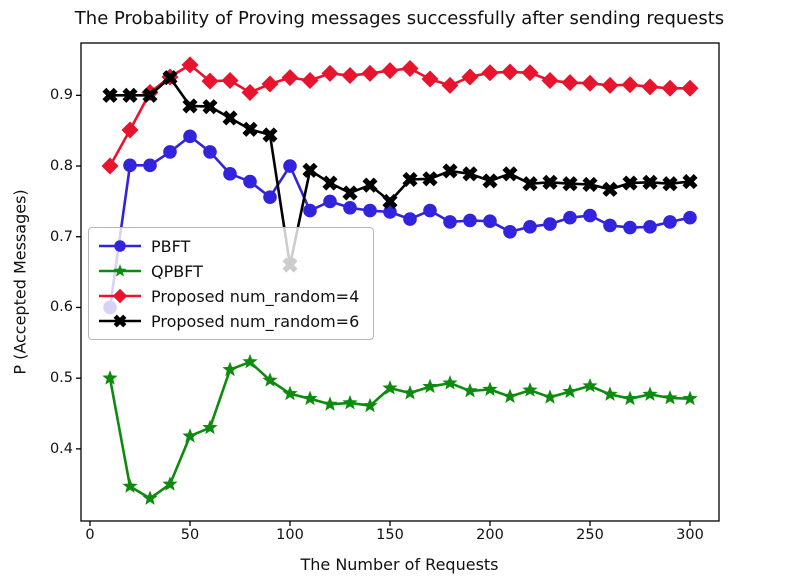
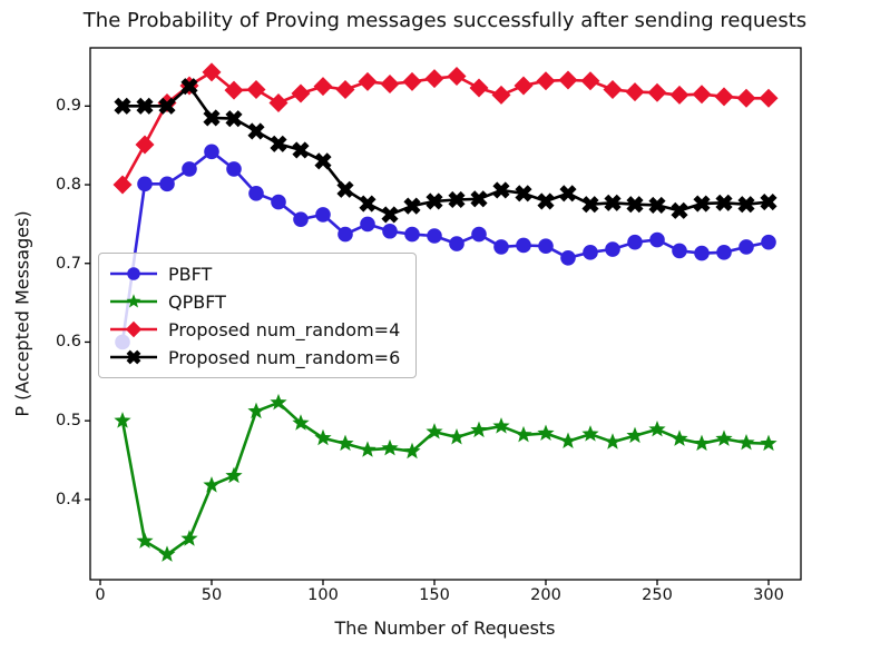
PBFT/100: 0.80 -> 0.76
Proposed num_random=6/100: 0.66 -> 0.83
Proposed num_random=6/150: 0.75 -> 0.78
